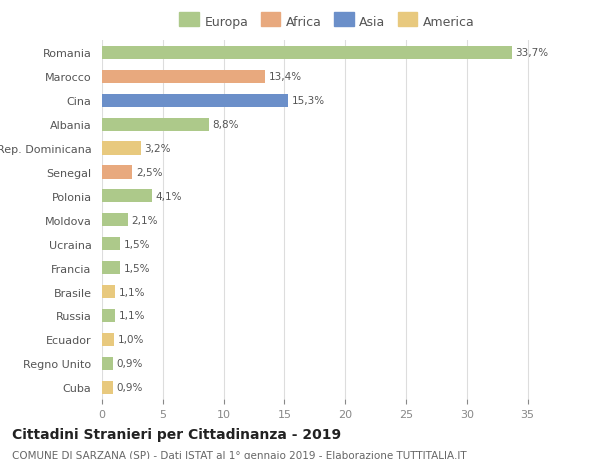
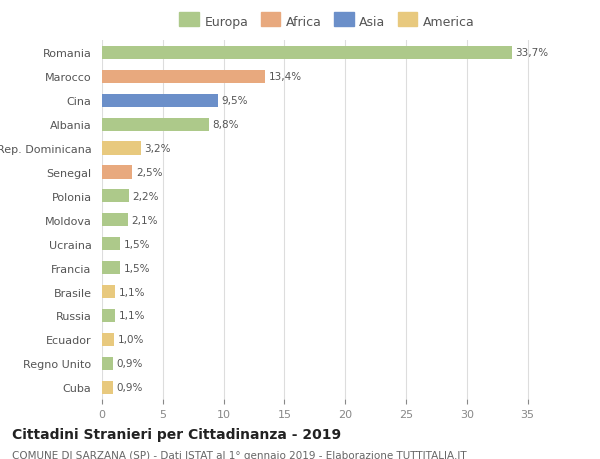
Cina: 15,3% -> 9,5%
Polonia: 4,1% -> 2,2%
